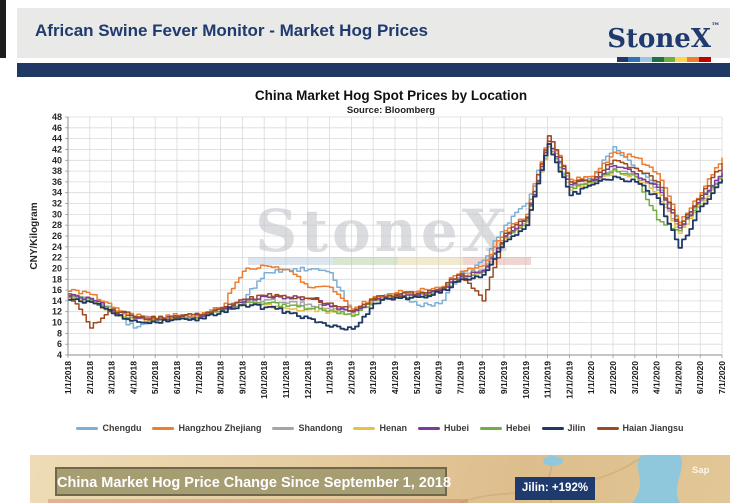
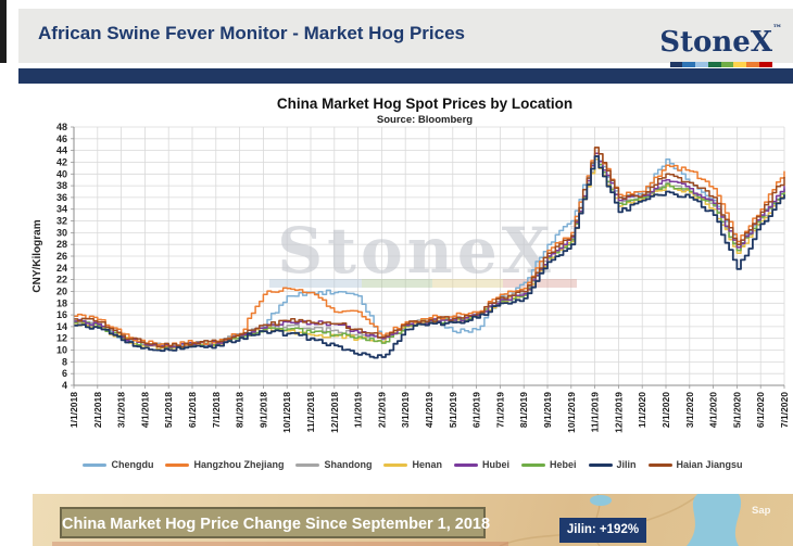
Haian Jiangsu/2/1/2018: 9 -> 15
Chengdu/4/1/2018: 9 -> 11
Haian Jiangsu/8/1/2019: 14 -> 20
Hebei/4/1/2020: 29 -> 35
